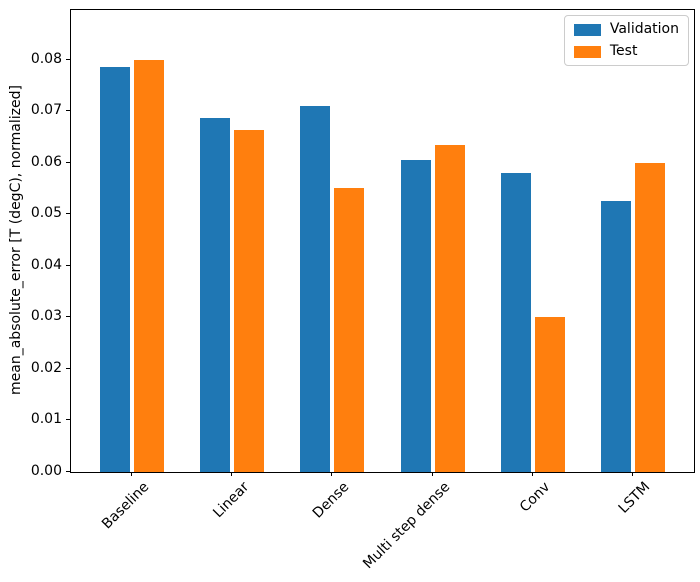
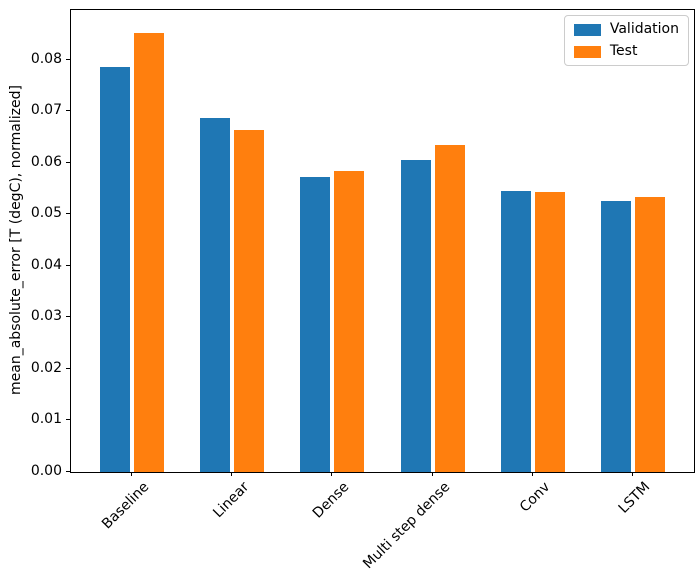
Test/Baseline: 0.080 -> 0.085
Validation/Dense: 0.071 -> 0.057
Test/Dense: 0.055 -> 0.058
Validation/Conv: 0.058 -> 0.054
Test/Conv: 0.030 -> 0.054
Test/LSTM: 0.060 -> 0.053
